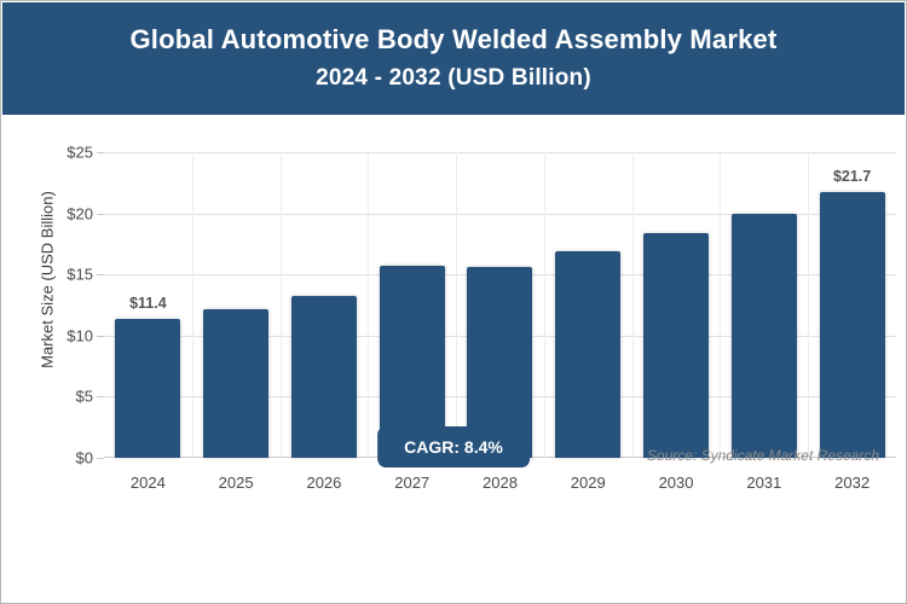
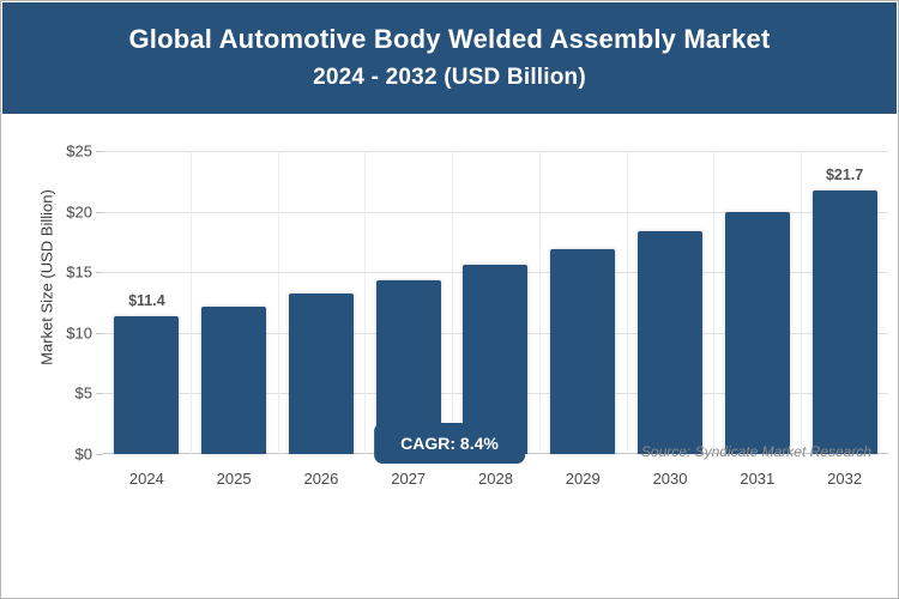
2027: $15.7 -> $14.3
